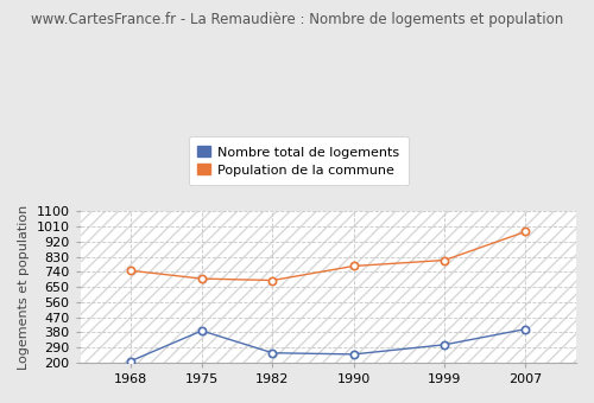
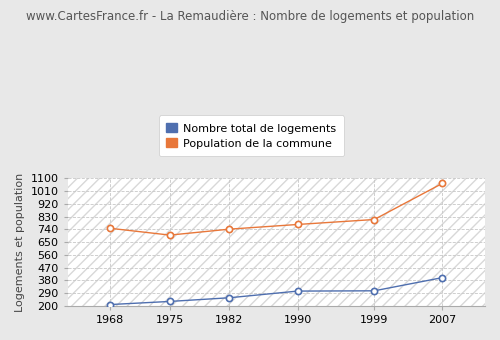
Nombre total de logements/1975: 390 -> 230
Population de la commune/1982: 690 -> 740
Nombre total de logements/1990: 250 -> 300
Population de la commune/2007: 980 -> 1060
